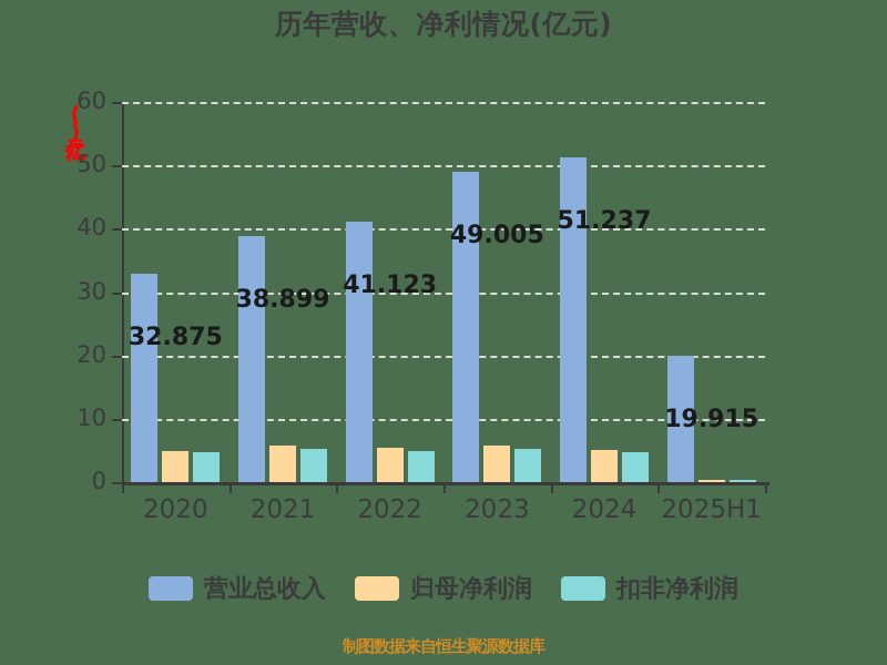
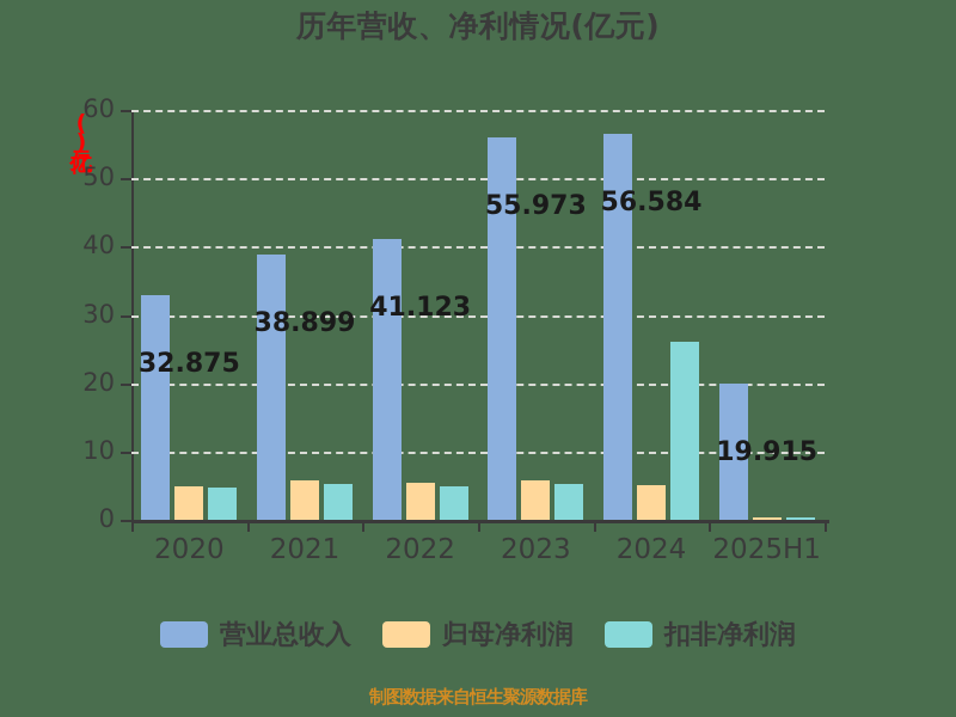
营业总收入/2023: 49.005 -> 55.973
营业总收入/2024: 51.237 -> 56.584
扣非净利润/2024: 5 -> 26
